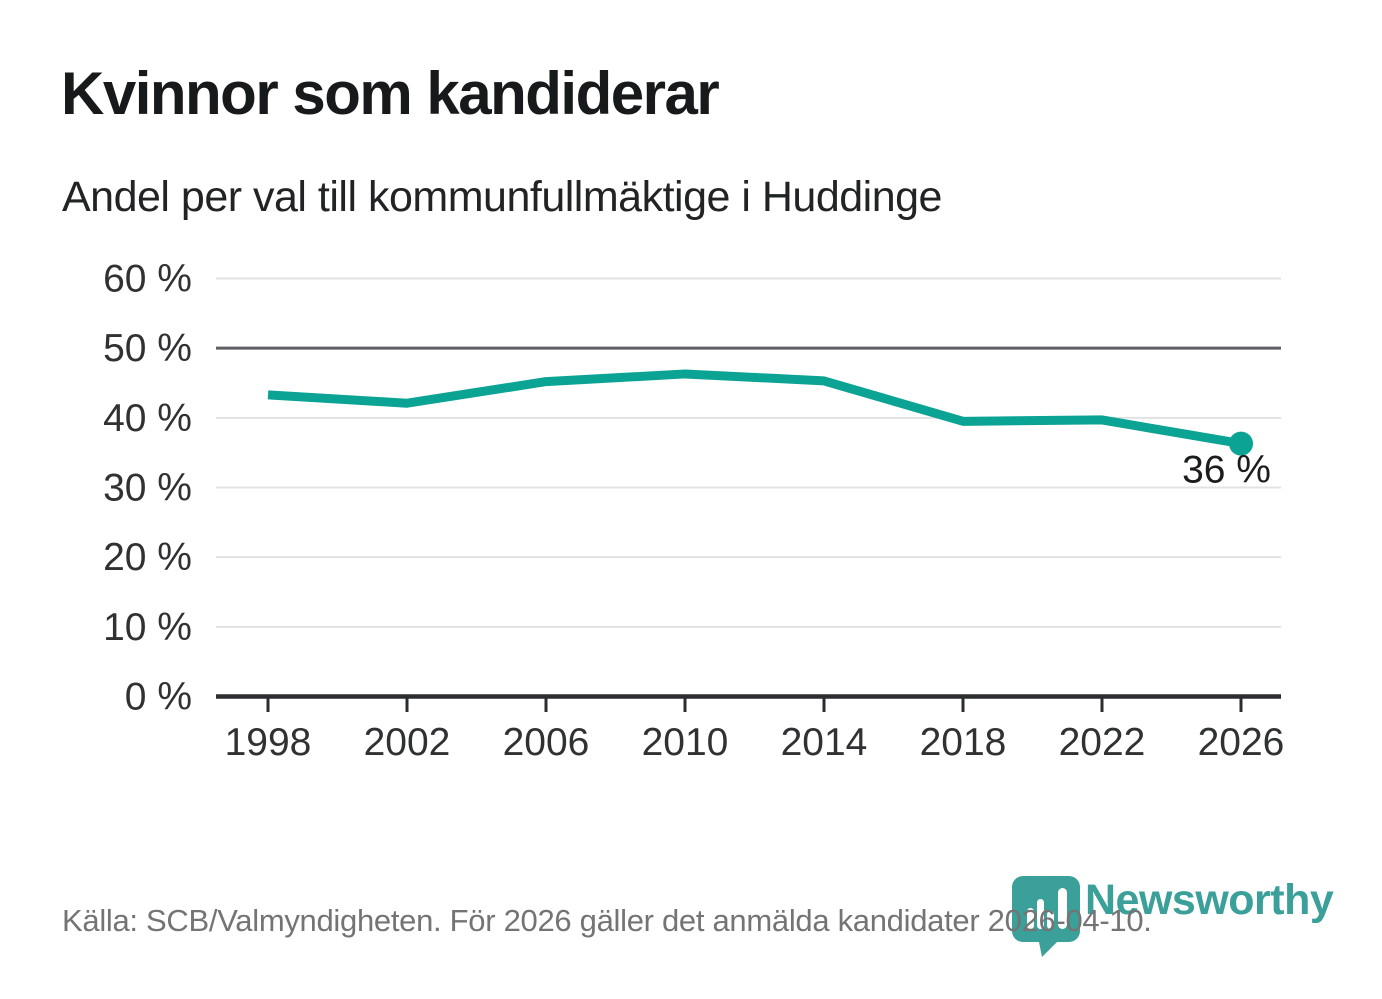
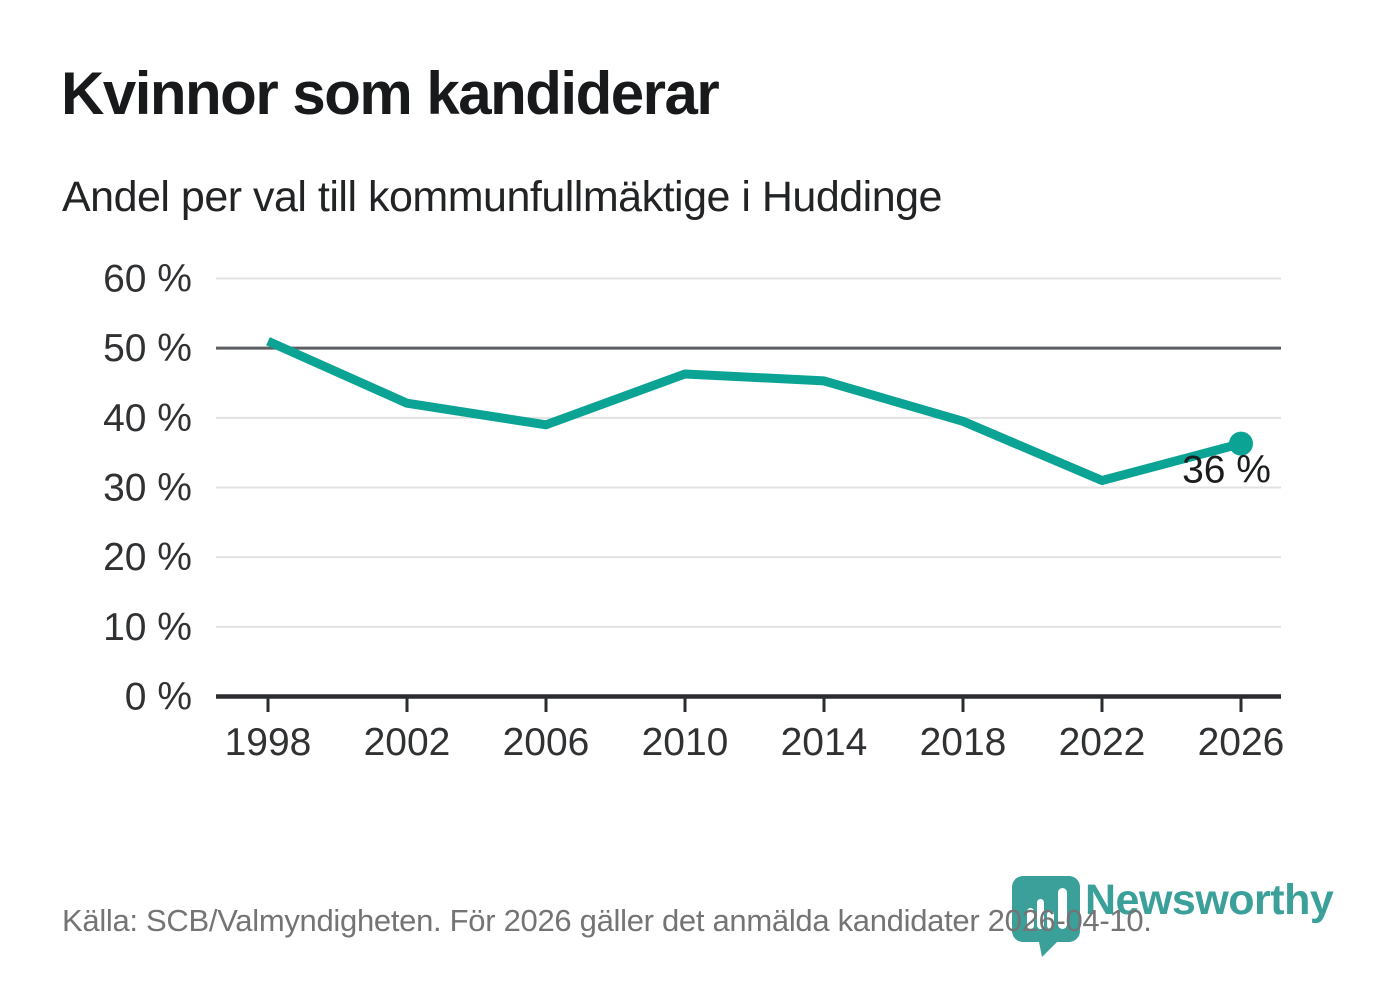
1998: 43% -> 51%
2006: 45% -> 39%
2022: 40% -> 31%
